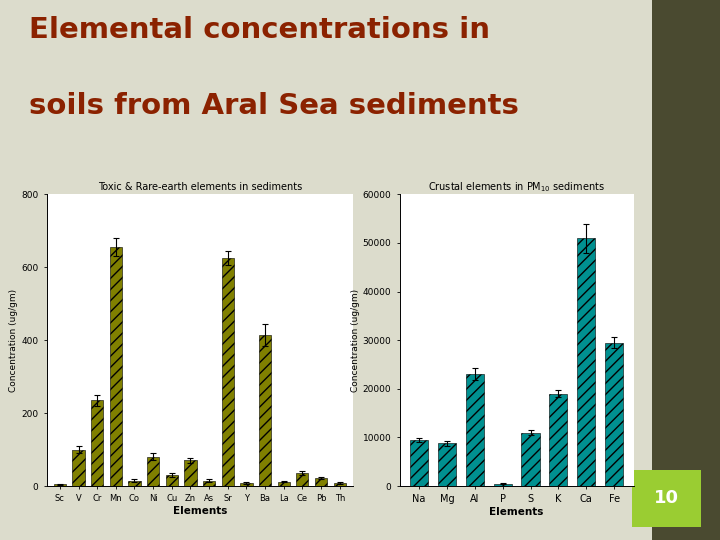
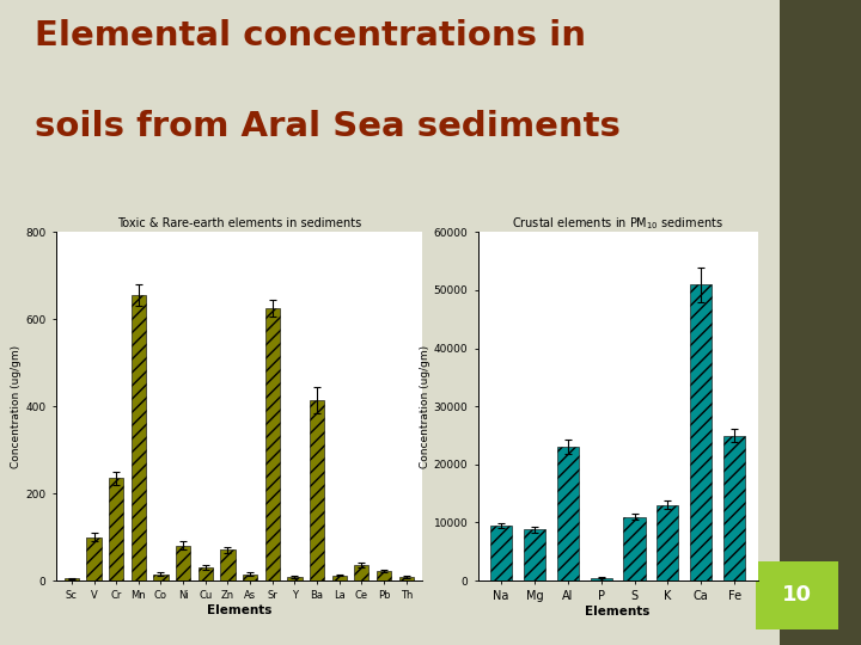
K: 19000 -> 13000
Fe: 29500 -> 25000
